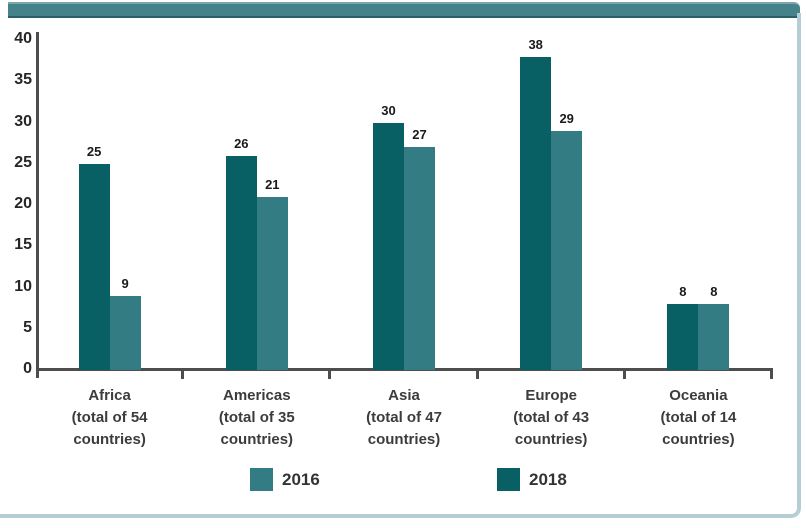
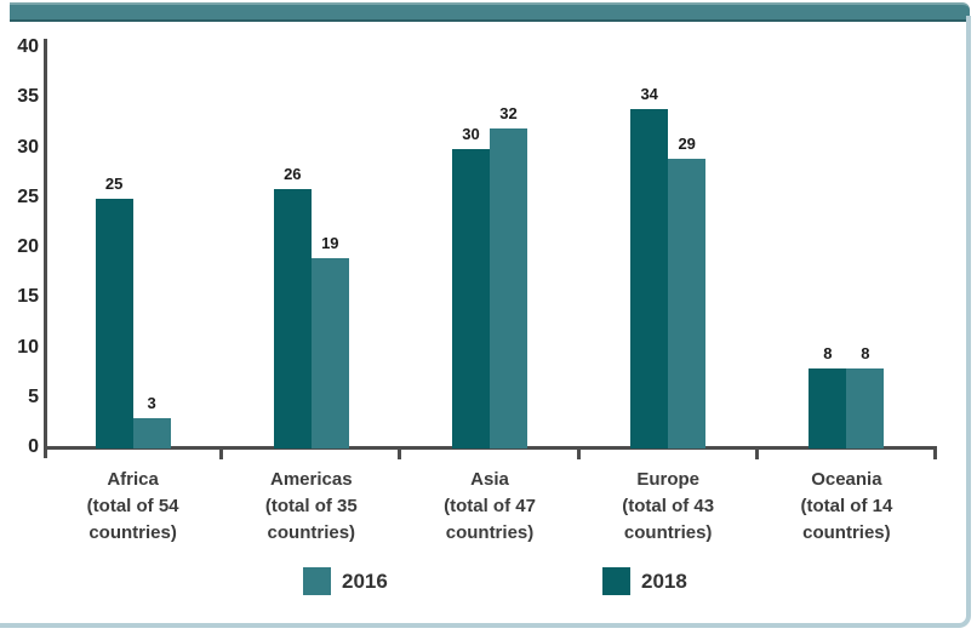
2016/Africa (total of 54 countries): 9 -> 3
2016/Americas (total of 35 countries): 21 -> 19
2016/Asia (total of 47 countries): 27 -> 32
2018/Europe (total of 43 countries): 38 -> 34
